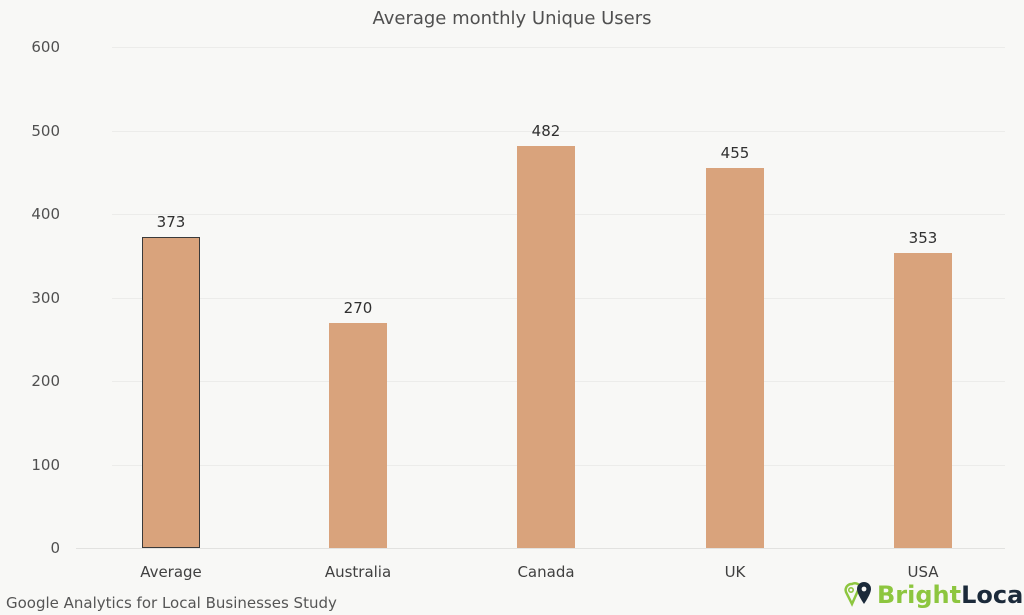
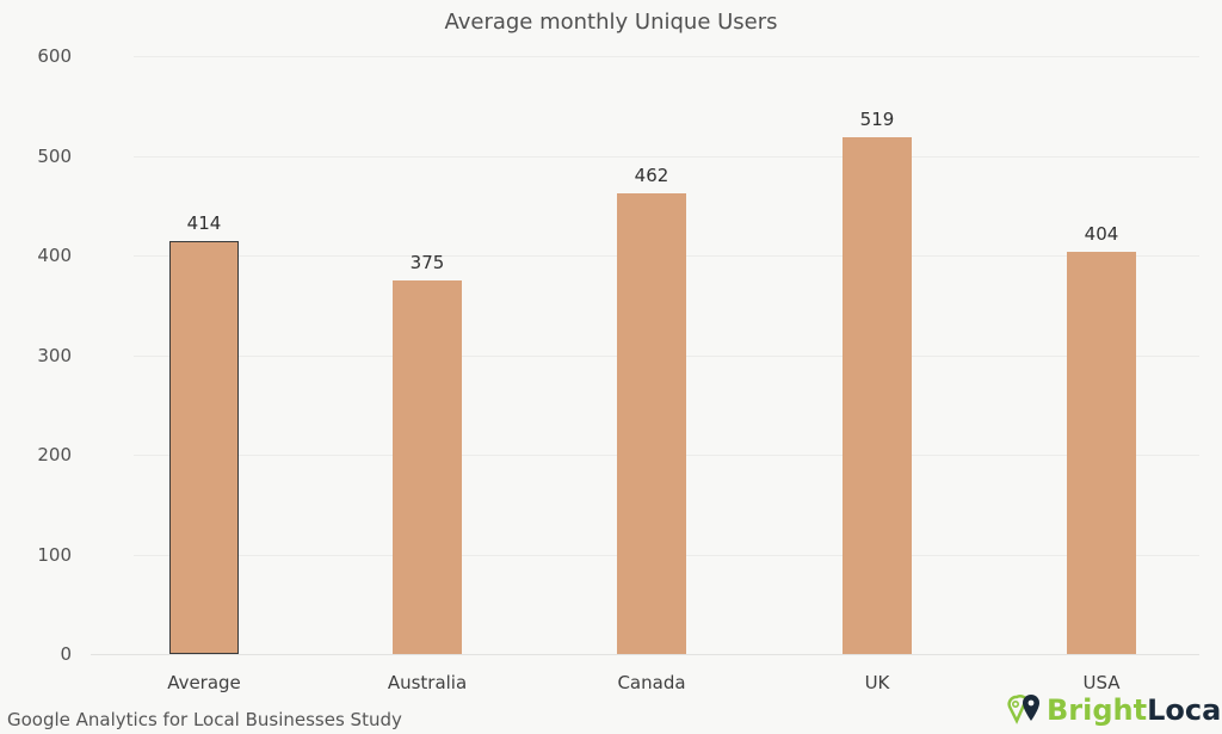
Average: 373 -> 414
Australia: 270 -> 375
Canada: 482 -> 462
UK: 455 -> 519
USA: 353 -> 404
